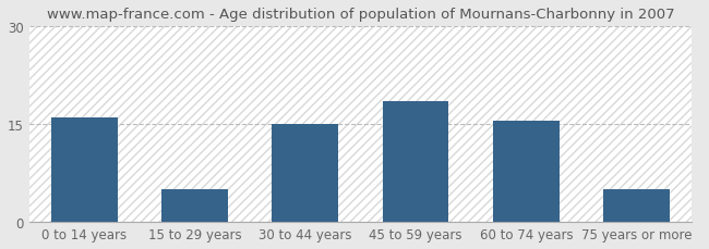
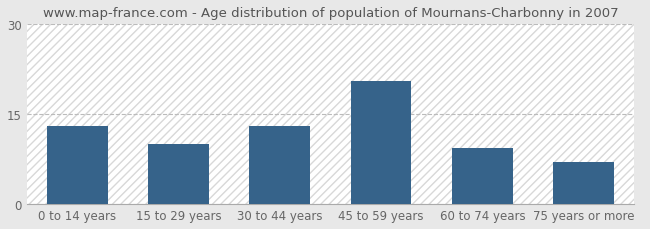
0 to 14 years: 16.0 -> 13.0
15 to 29 years: 5.0 -> 10.0
30 to 44 years: 15.0 -> 13.0
45 to 59 years: 18.5 -> 20.6
60 to 74 years: 15.5 -> 9.4
75 years or more: 5.0 -> 7.0
